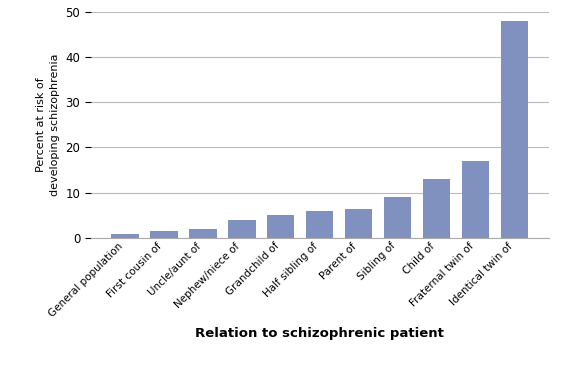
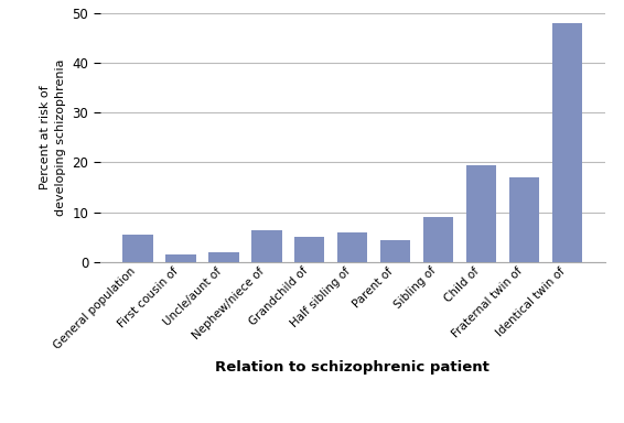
General population: 1.0 -> 5.5
Nephew/niece of: 4.0 -> 6.5
Parent of: 6.5 -> 4.5
Child of: 13.0 -> 19.5
